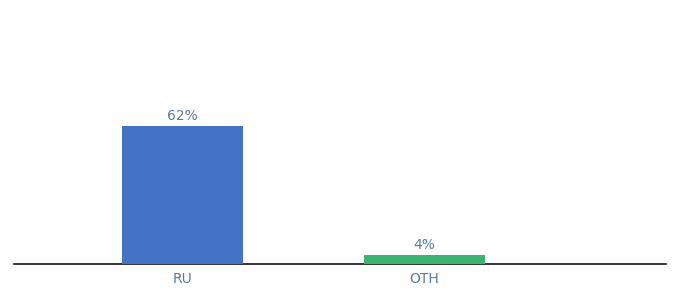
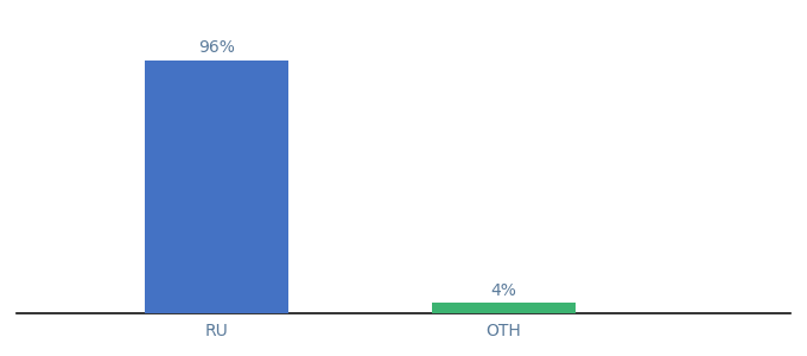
RU: 62% -> 96%
